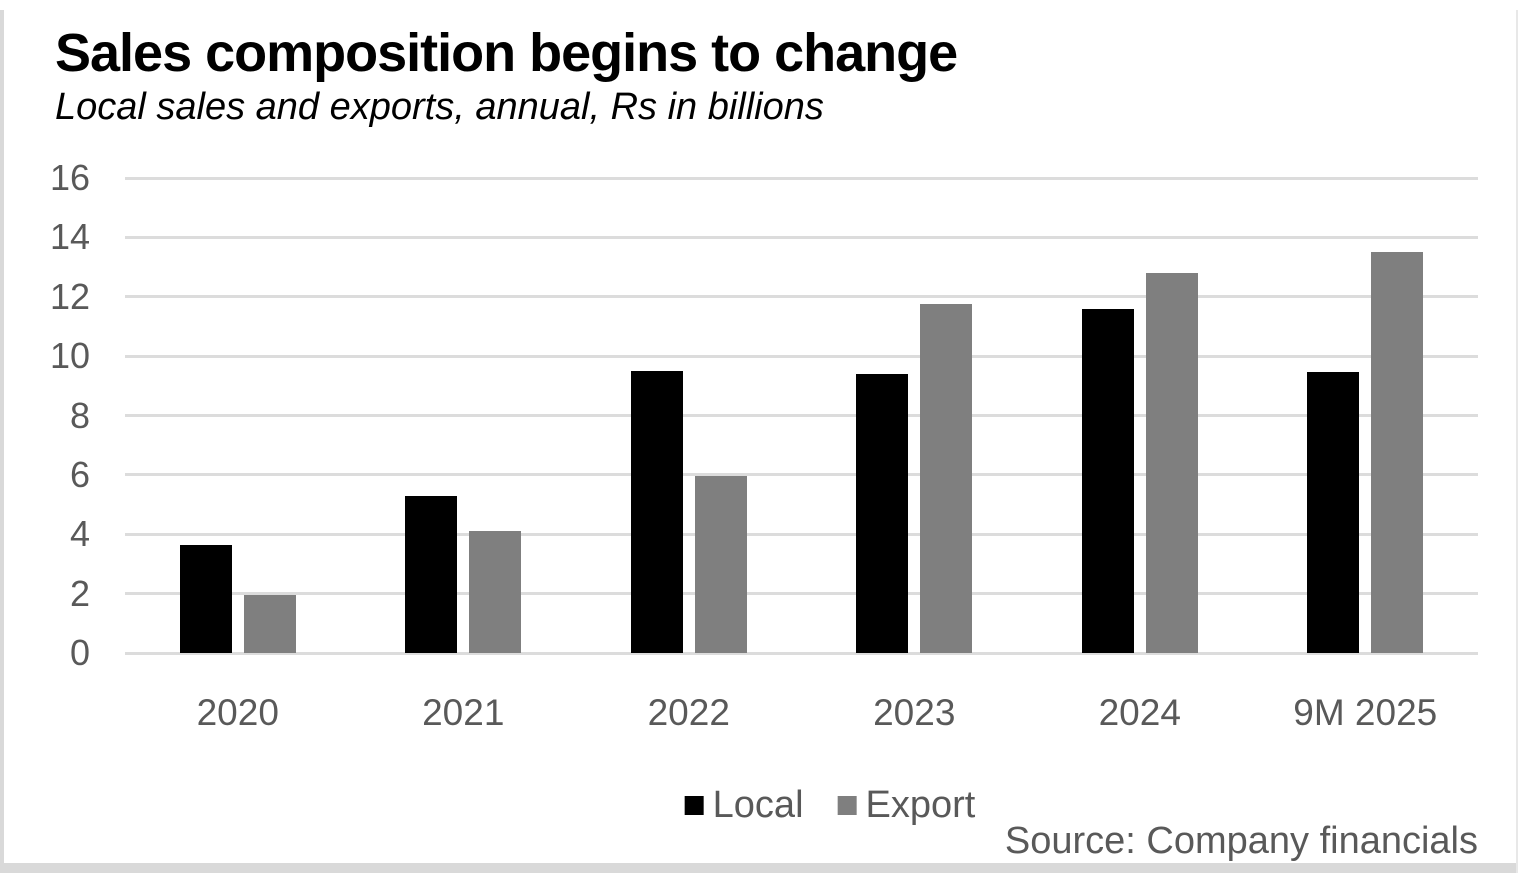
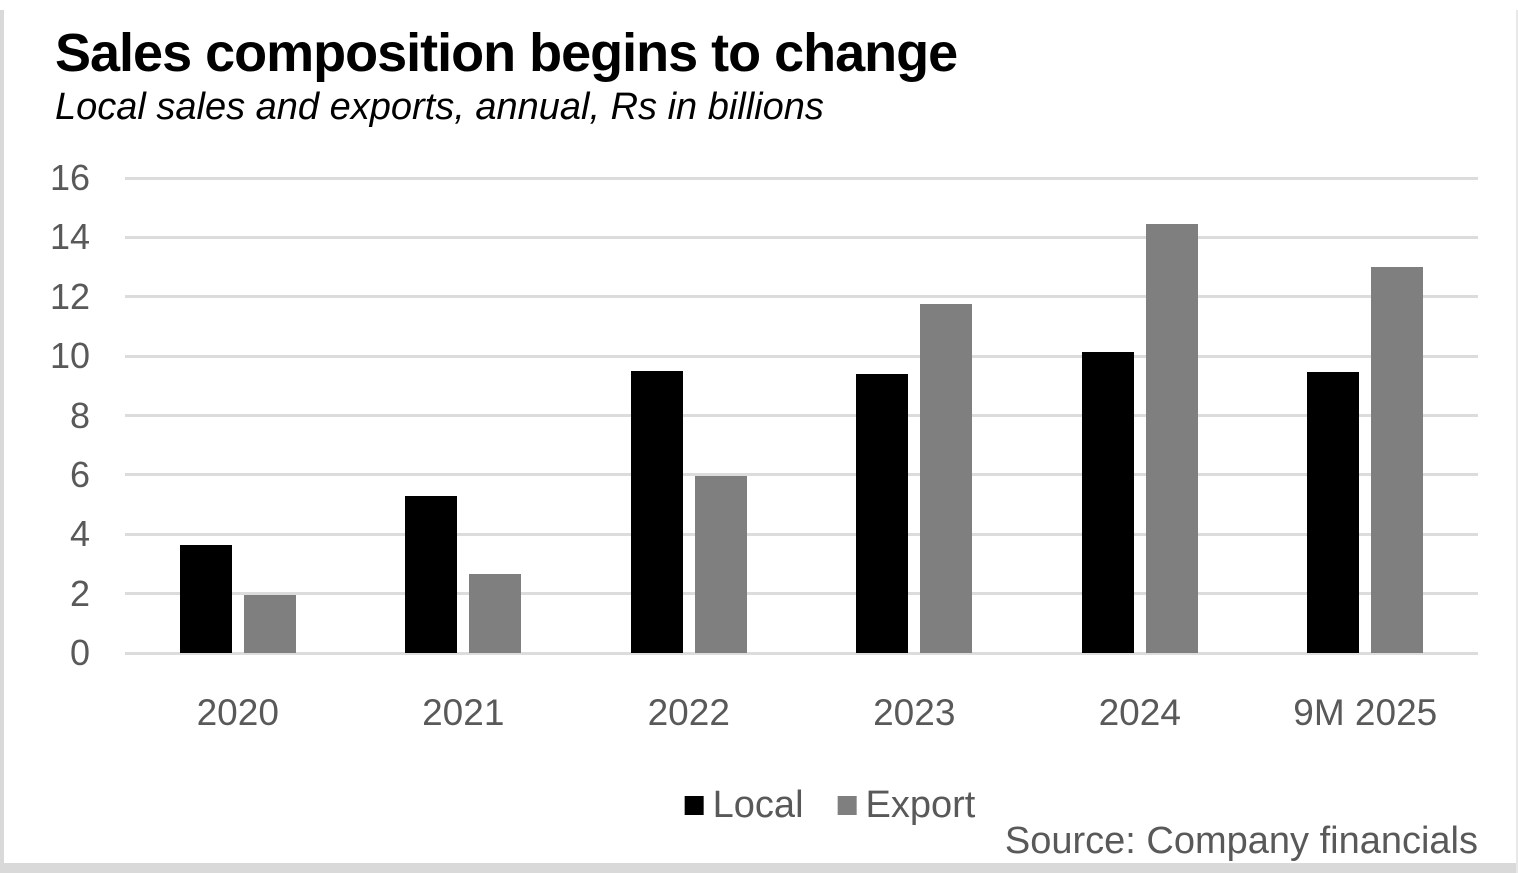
Export/2021: 4.1 -> 2.6
Local/2024: 11.6 -> 10.2
Export/2024: 12.8 -> 14.4
Export/9M 2025: 13.5 -> 13.0
